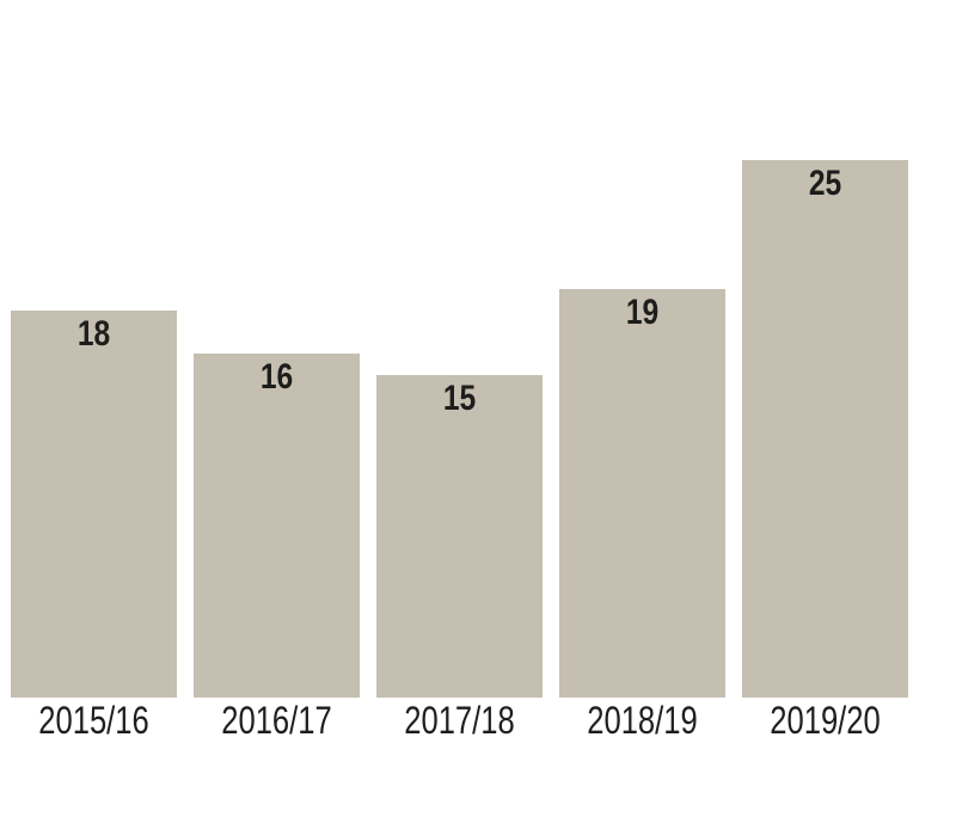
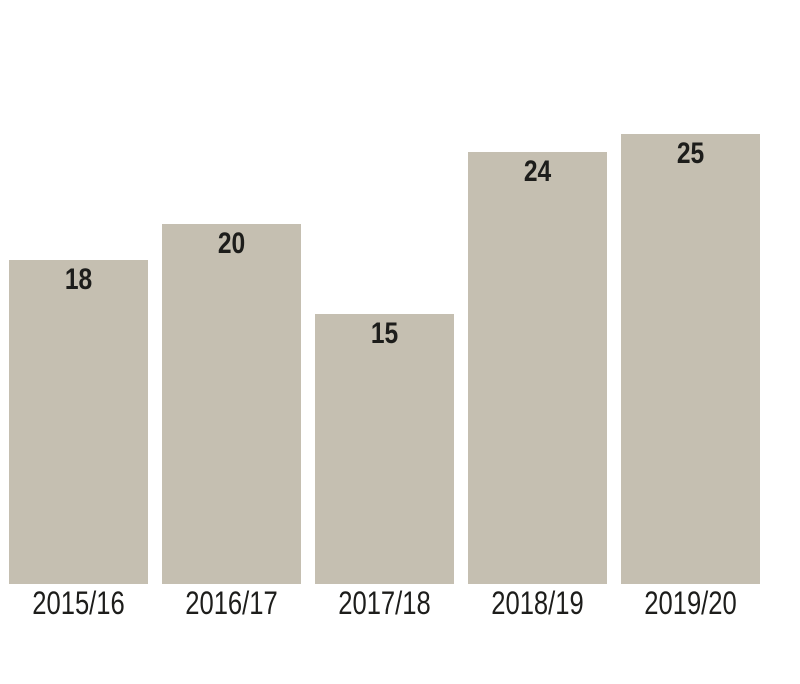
2016/17: 16 -> 20
2018/19: 19 -> 24
